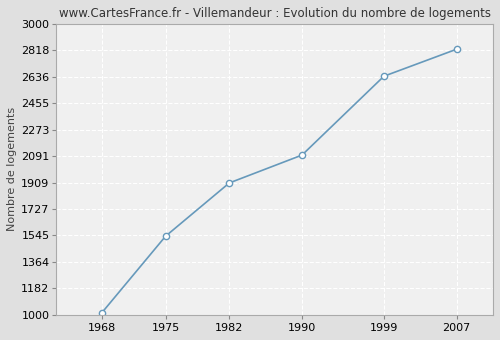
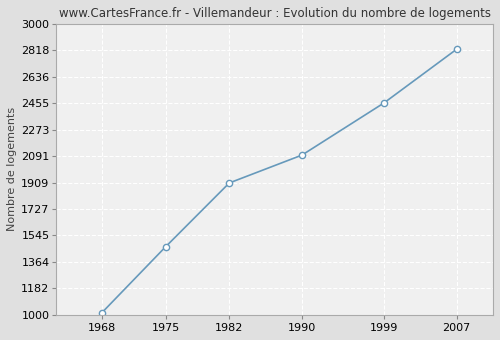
1975: 1540 -> 1470
1999: 2640 -> 2460
